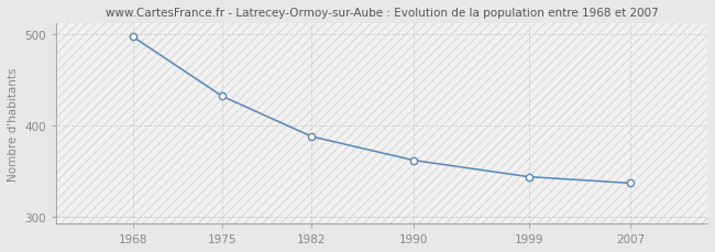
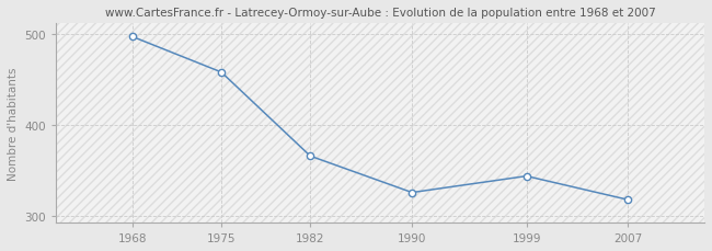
1975: 432 -> 458
1982: 388 -> 366
1990: 362 -> 326
2007: 337 -> 318
